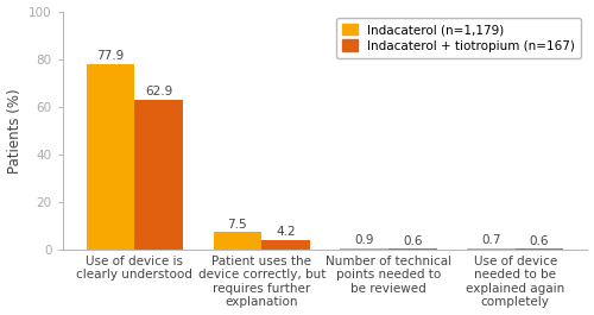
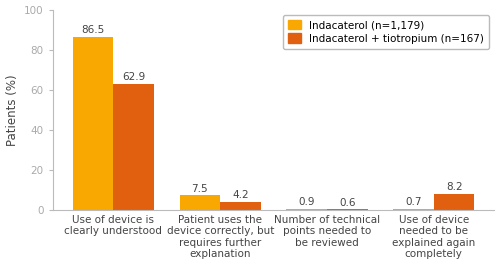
Indacaterol (n=1,179)/Use of device is clearly understood: 77.9 -> 86.5
Indacaterol + tiotropium (n=167)/Use of device needed to be explained again completely: 0.6 -> 8.2
